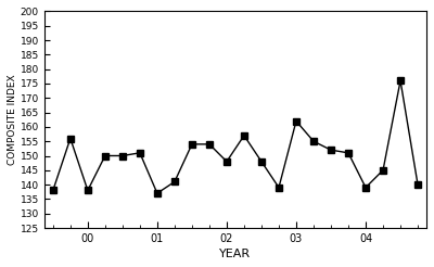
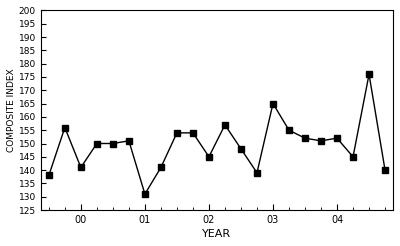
00: 138 -> 141
01: 137 -> 131
02: 148 -> 145
03: 162 -> 165
04: 139 -> 152
